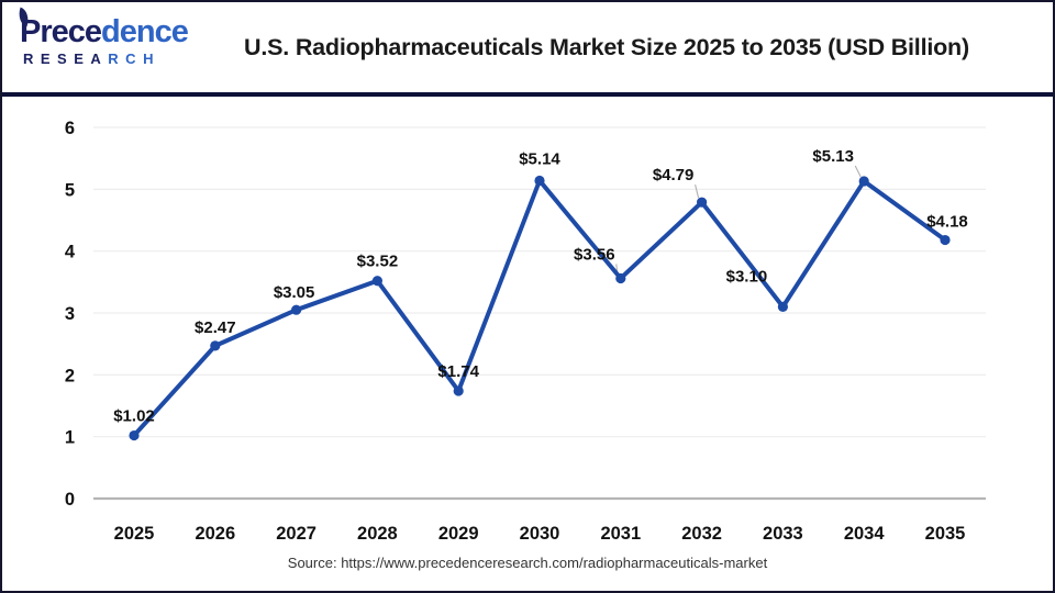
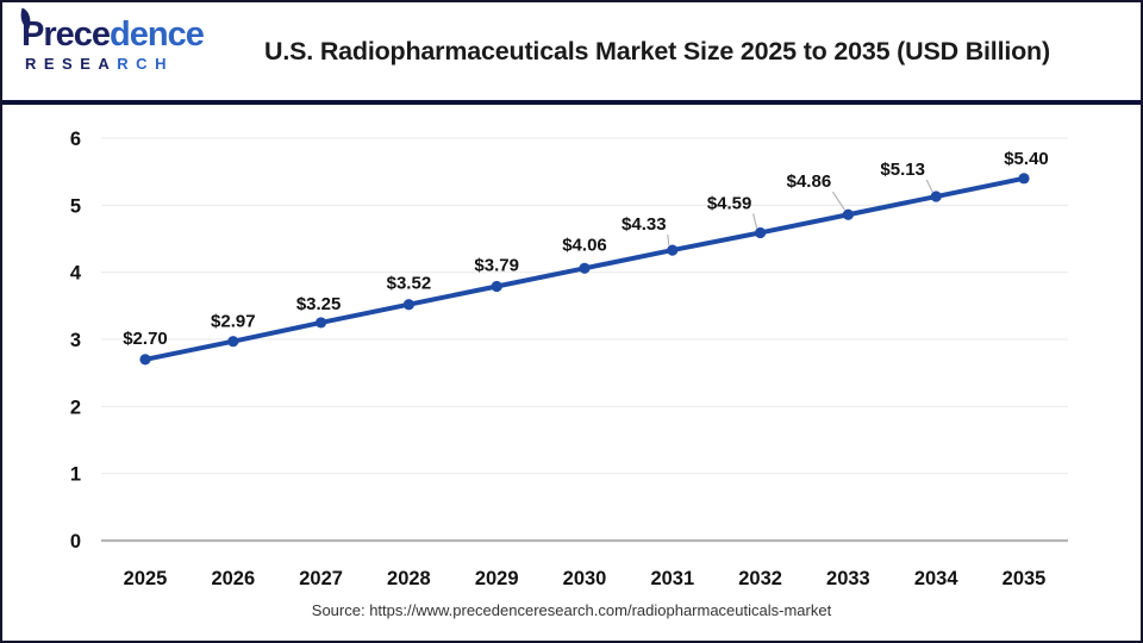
2025: $1.02 -> $2.70
2026: $2.47 -> $2.97
2027: $3.05 -> $3.25
2029: $1.74 -> $3.79
2030: $5.14 -> $4.06
2031: $3.56 -> $4.33
2032: $4.79 -> $4.59
2033: $3.10 -> $4.86
2035: $4.18 -> $5.40
